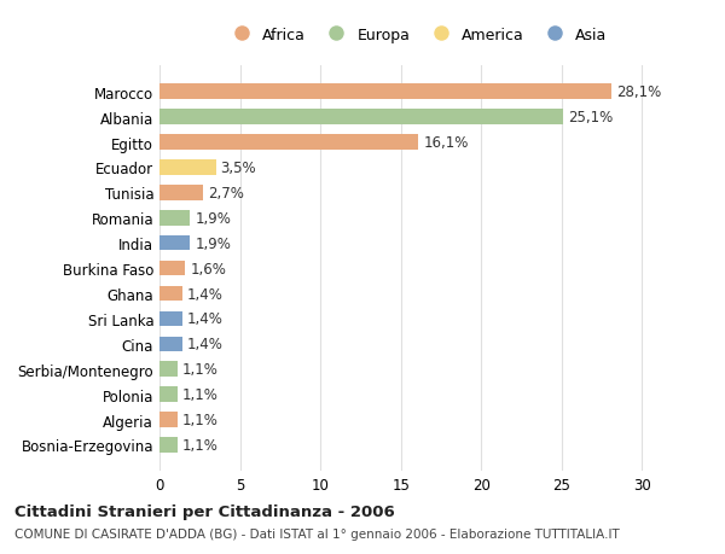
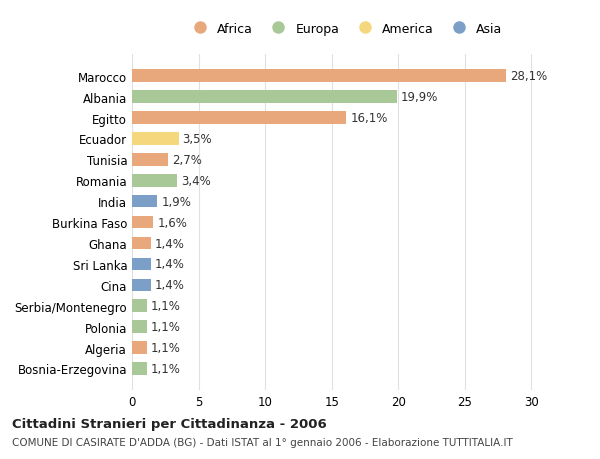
Albania: 25,1% -> 19,9%
Romania: 1,9% -> 3,4%
